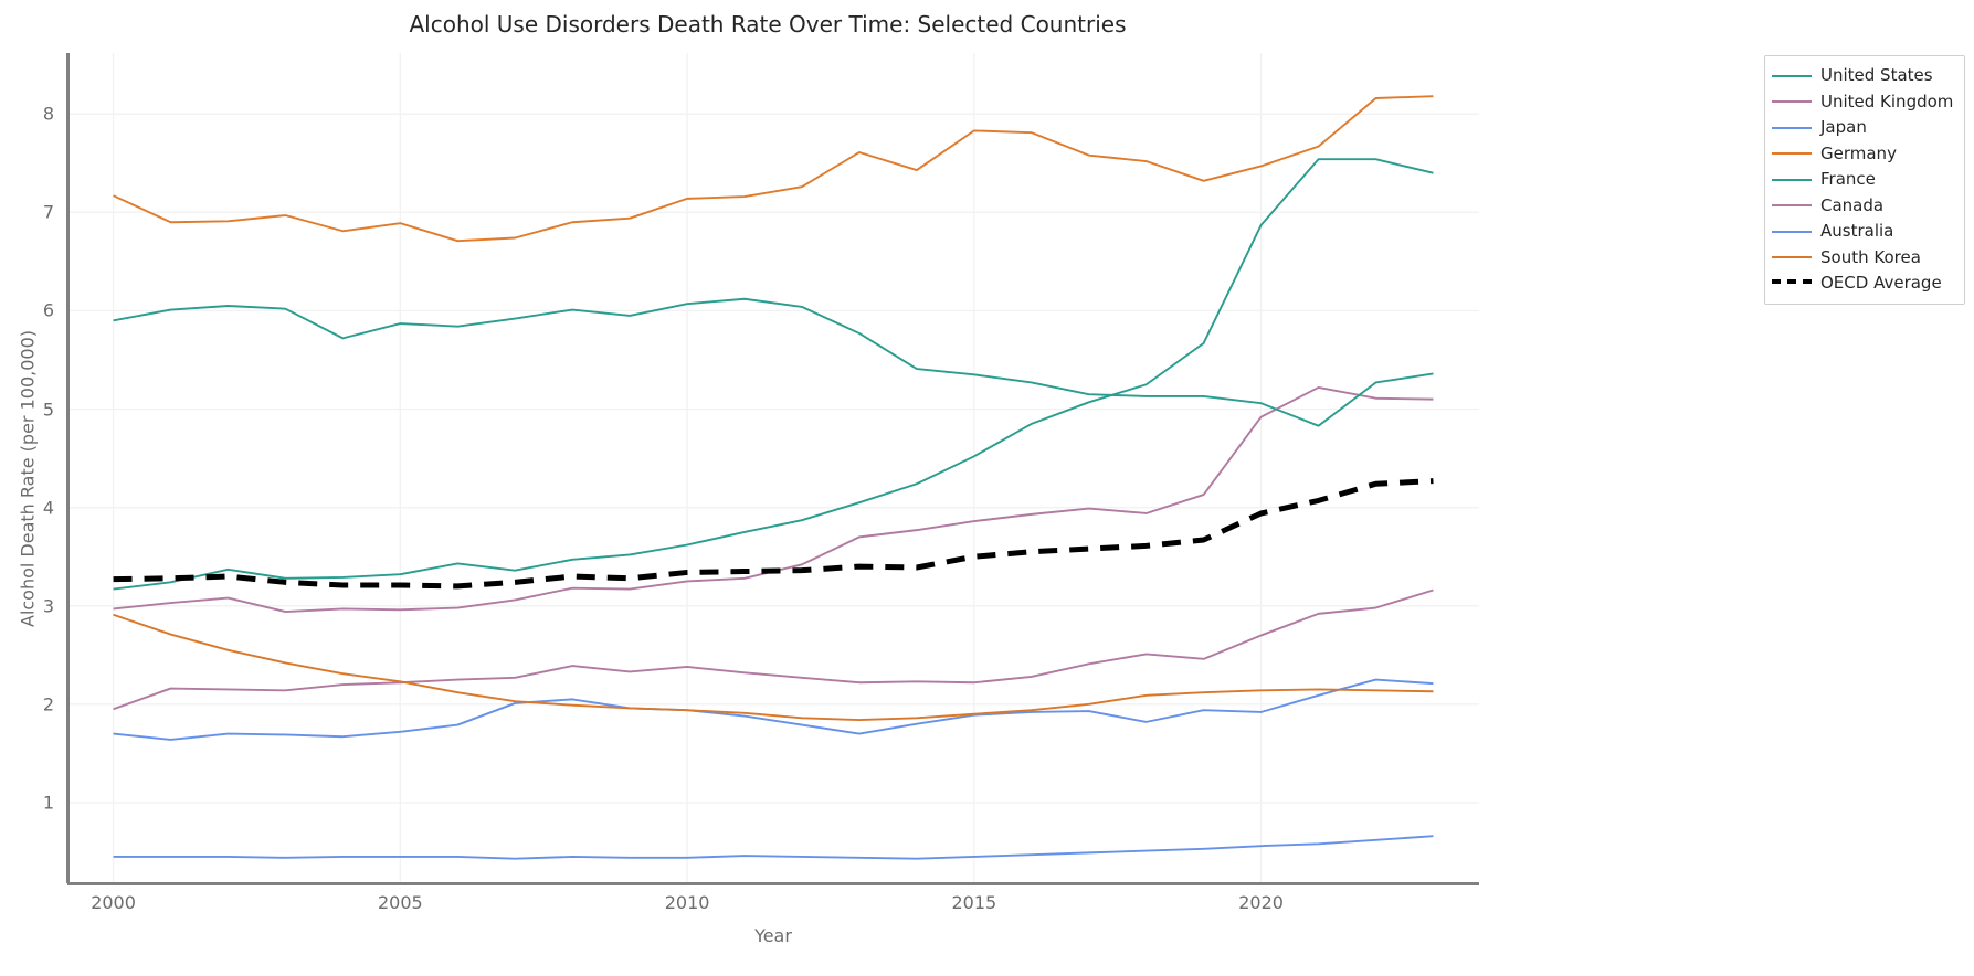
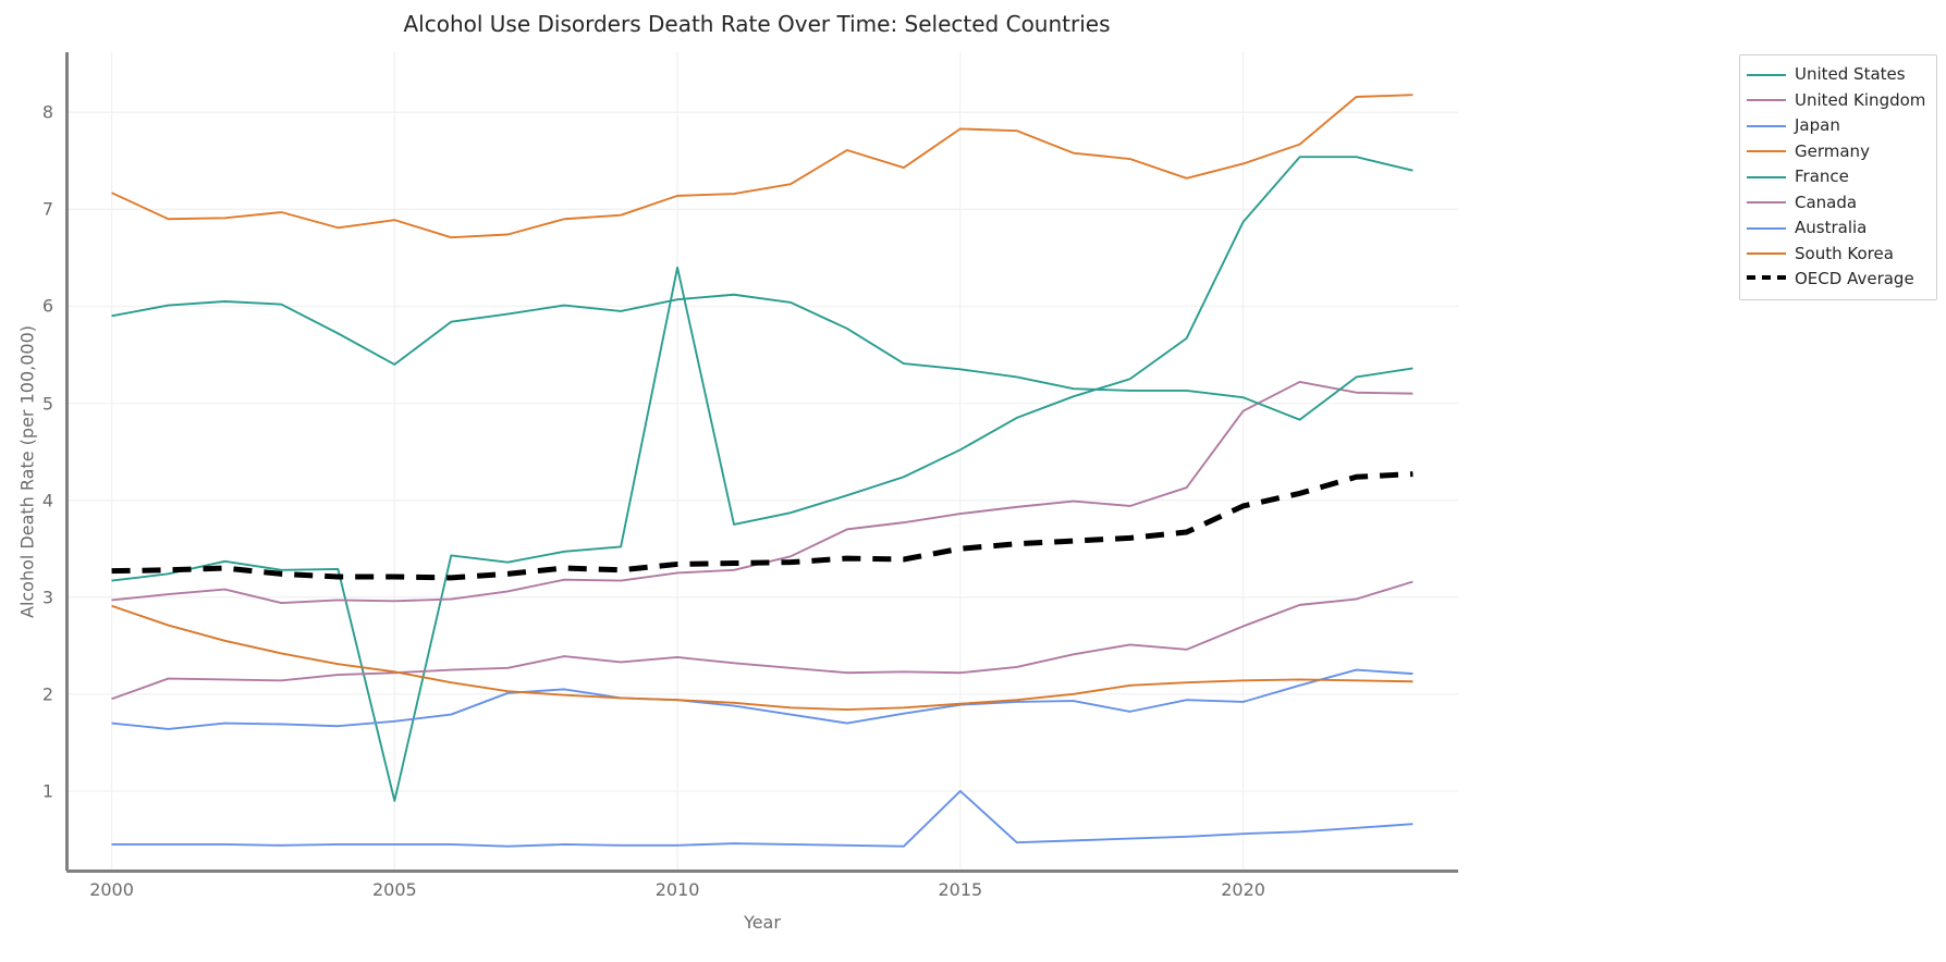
United States/2005: 3.3 -> 0.9
France/2005: 5.9 -> 5.4
United States/2010: 3.6 -> 6.4
Japan/2015: 0.5 -> 1.0
